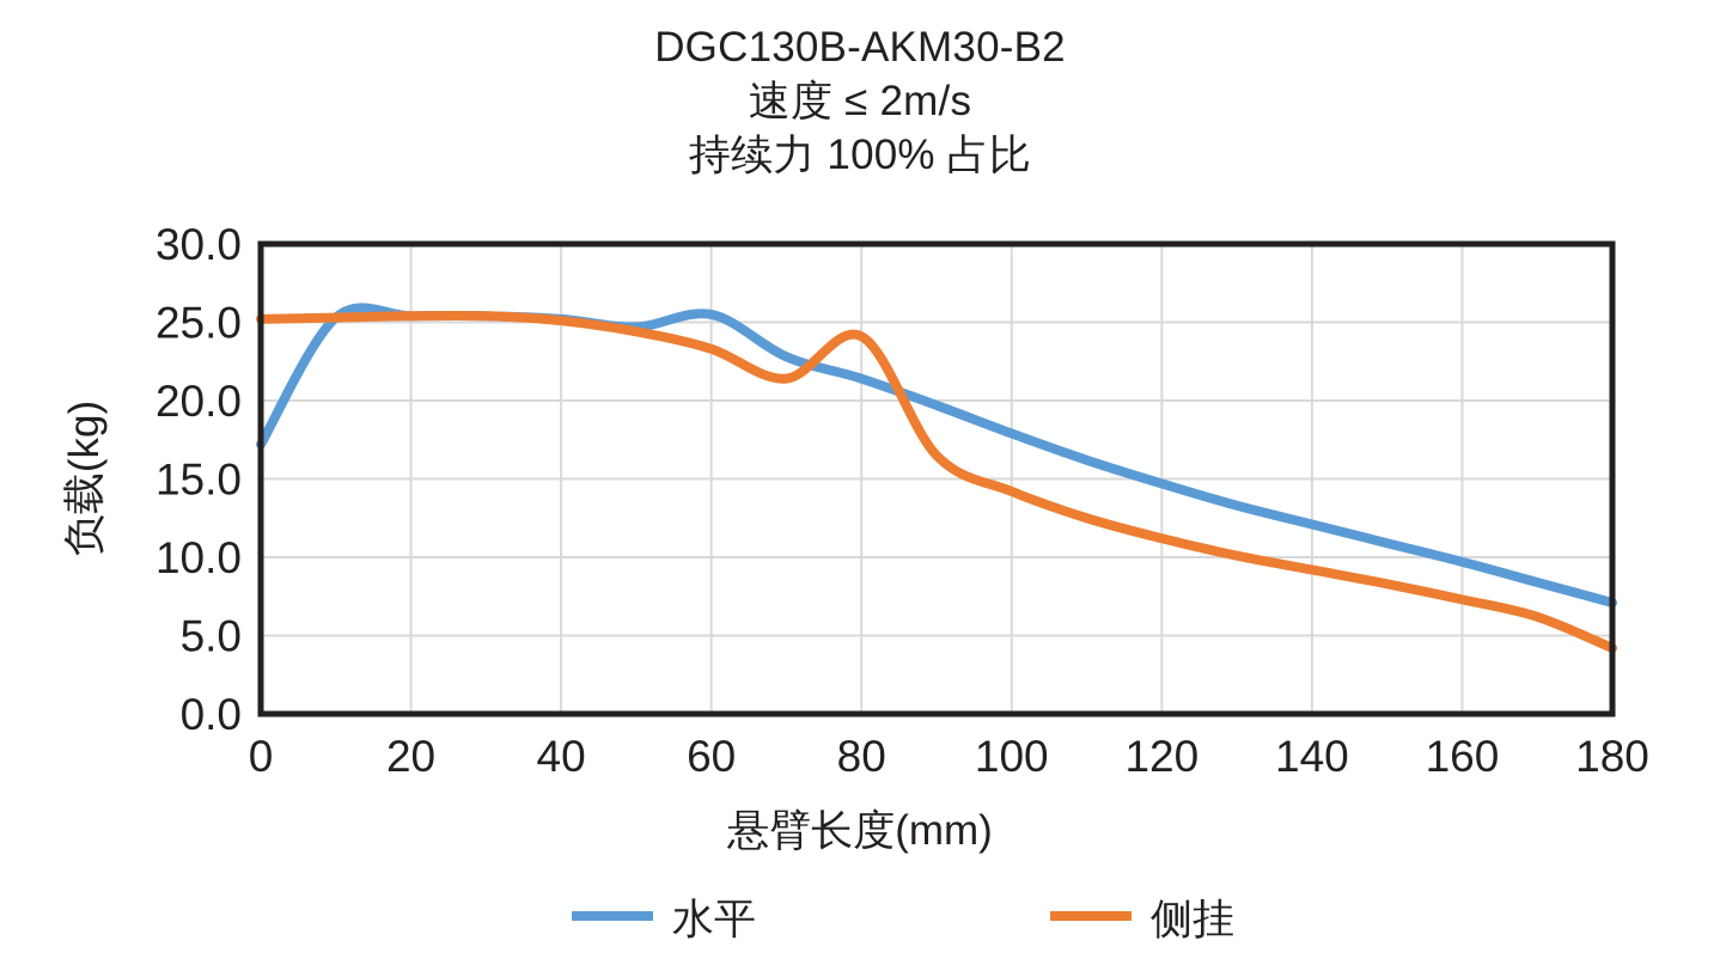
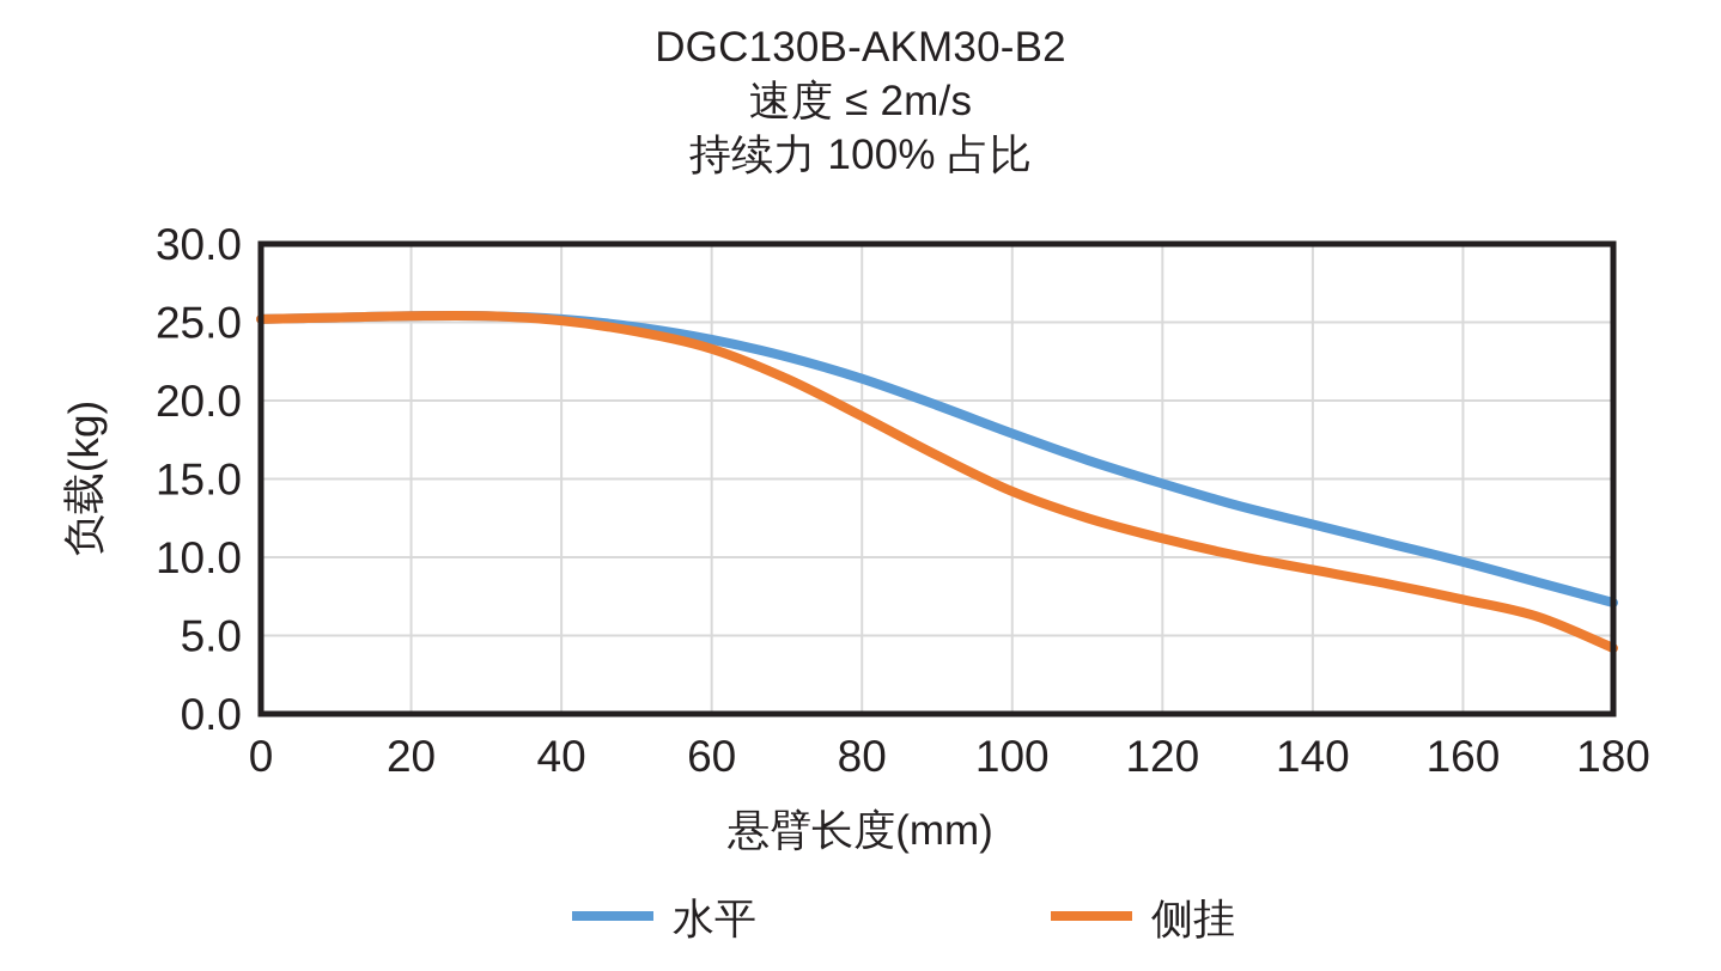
水平/0: 17.2 -> 25.2
水平/60: 25.5 -> 23.9
侧挂/80: 24.1 -> 19.0
